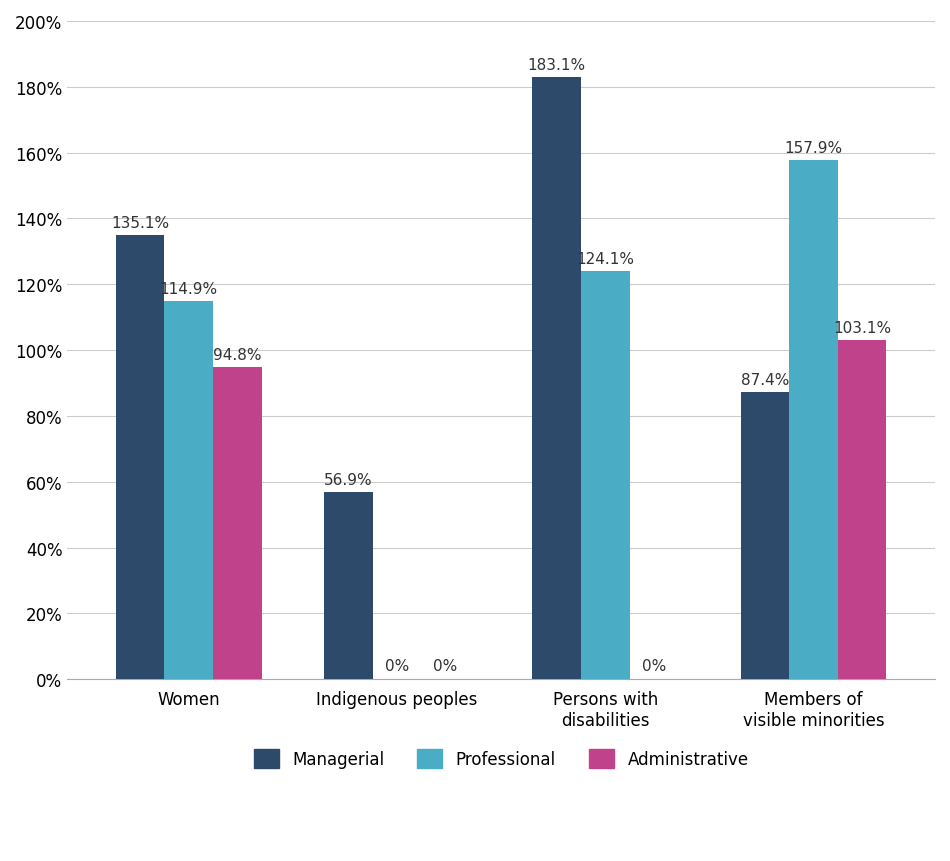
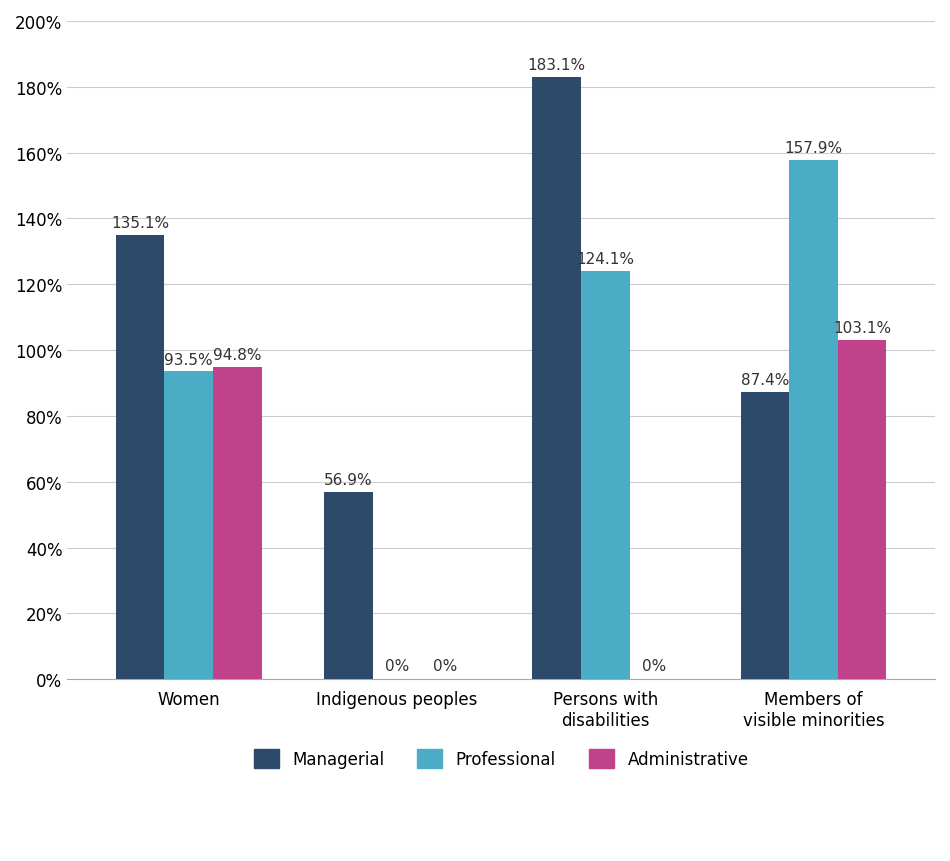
Professional/Women: 114.9% -> 93.5%
